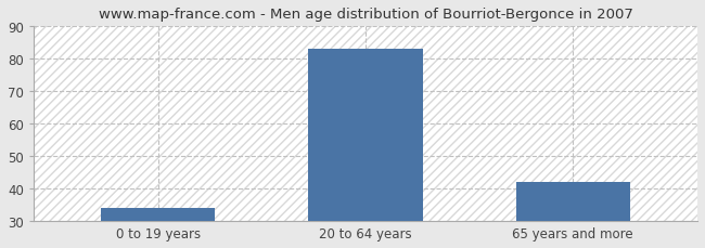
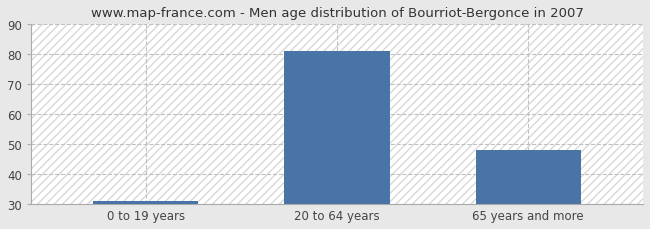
0 to 19 years: 34 -> 31
20 to 64 years: 83 -> 81
65 years and more: 42 -> 48
